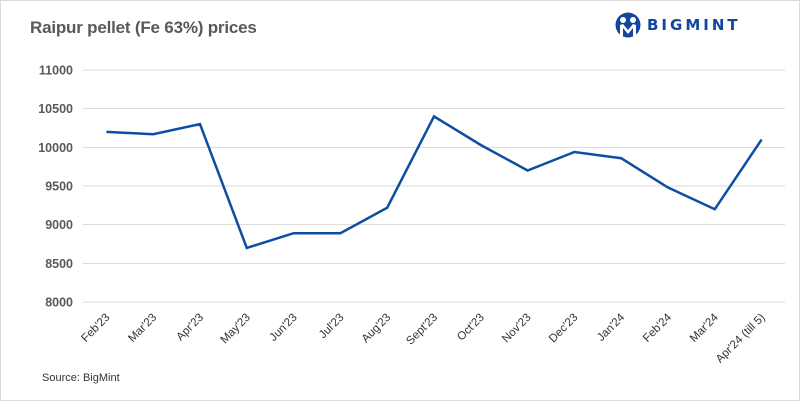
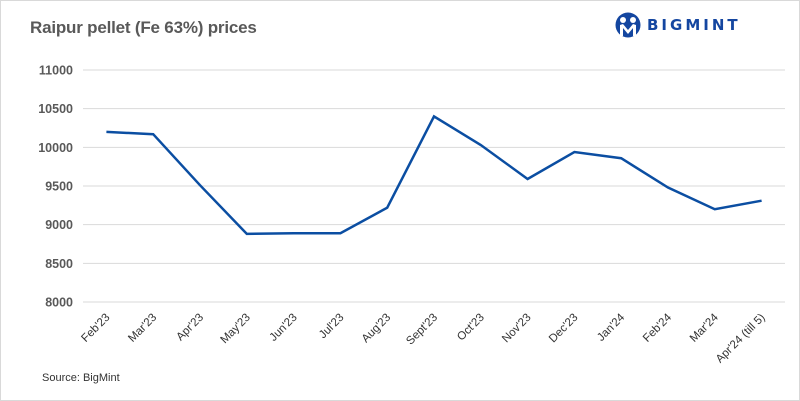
Apr'23: 10300 -> 9500
May'23: 8700 -> 8900
Nov'23: 9700 -> 9600
Apr'24 (till 5): 10100 -> 9300
